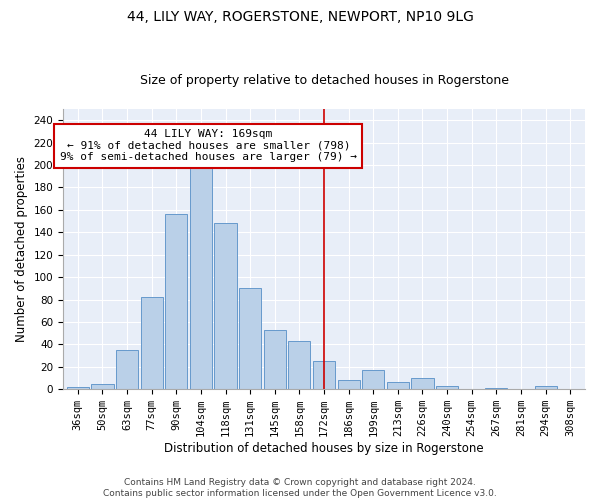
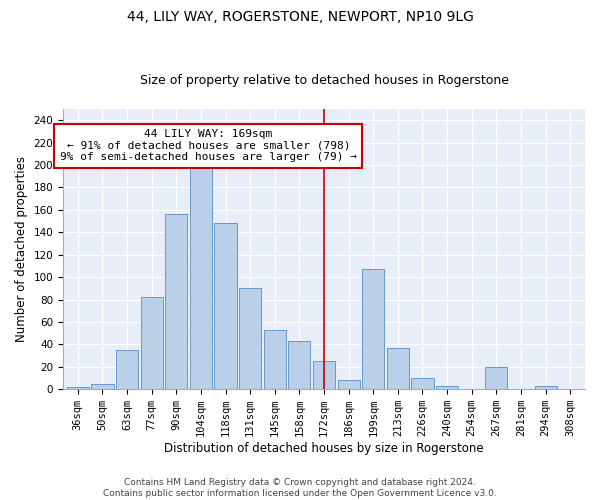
199sqm: 17 -> 107
213sqm: 6 -> 37
267sqm: 1 -> 20
